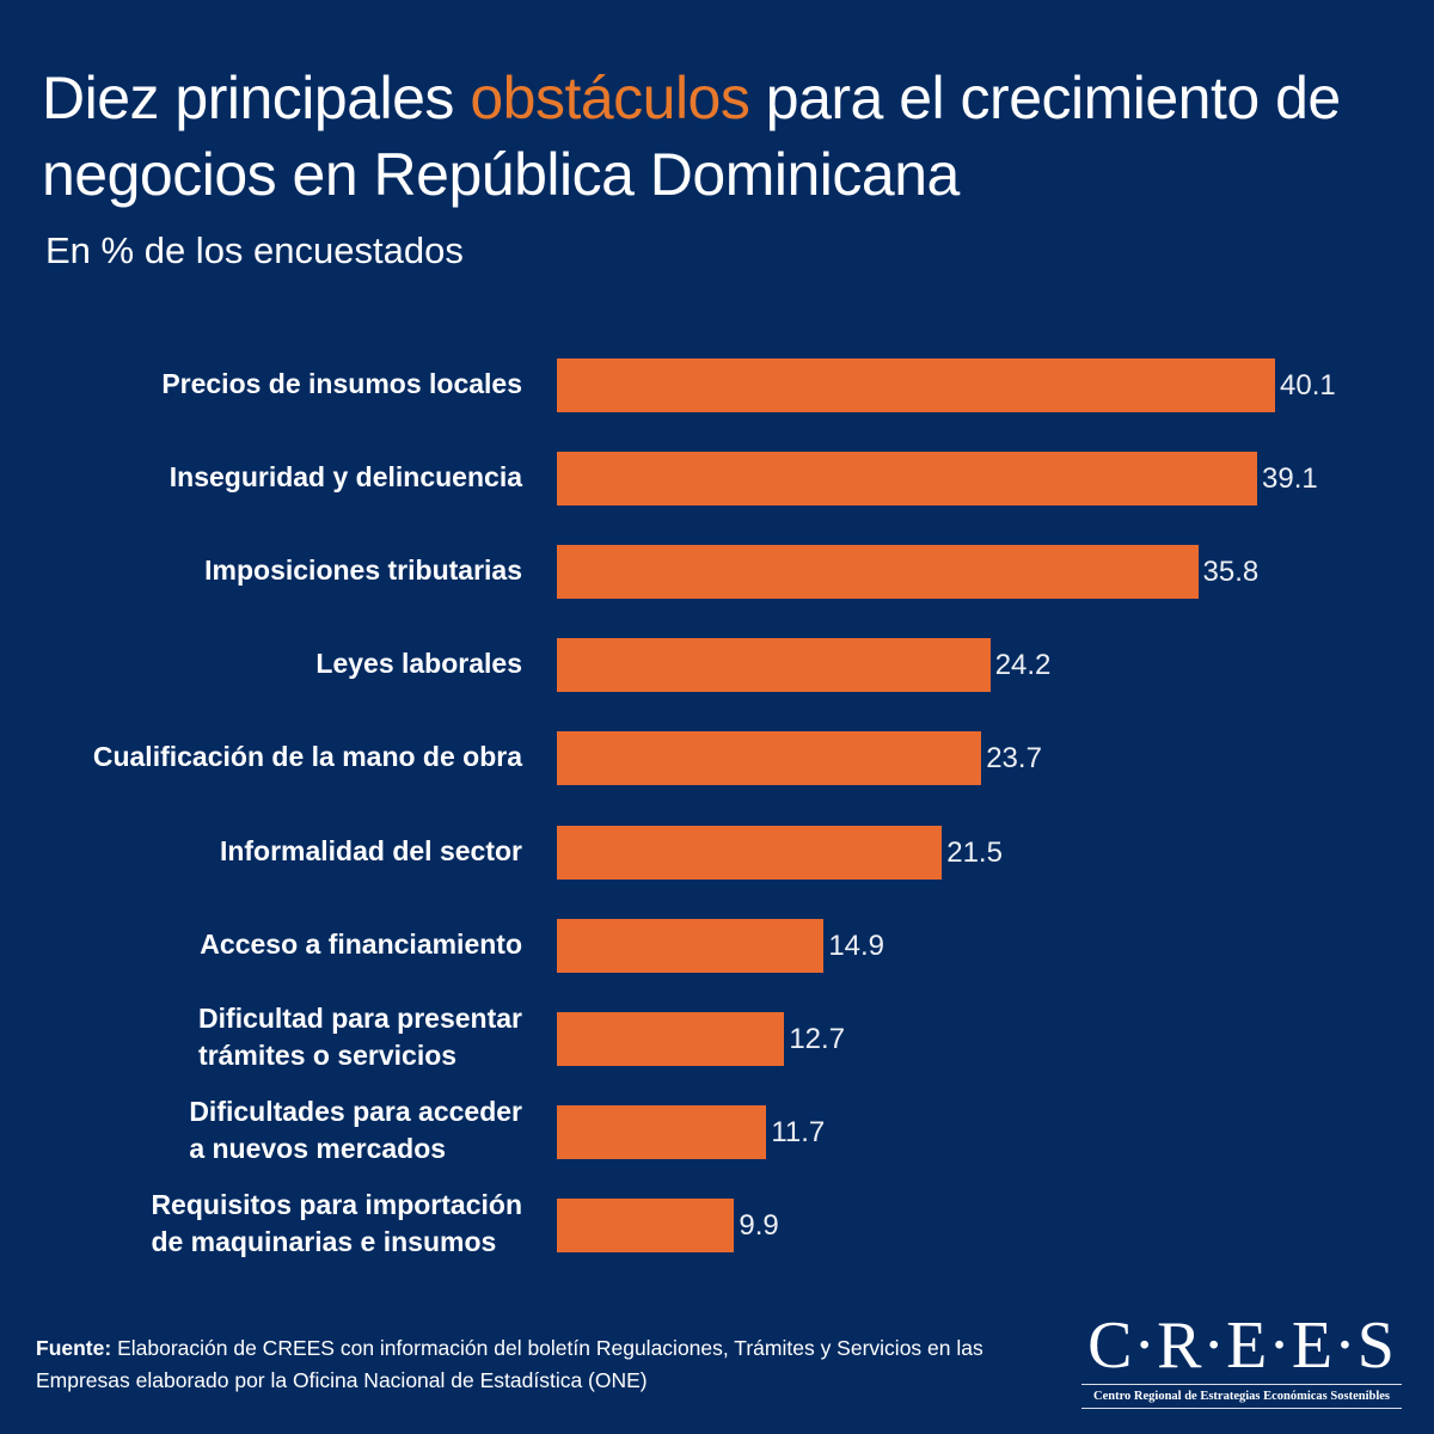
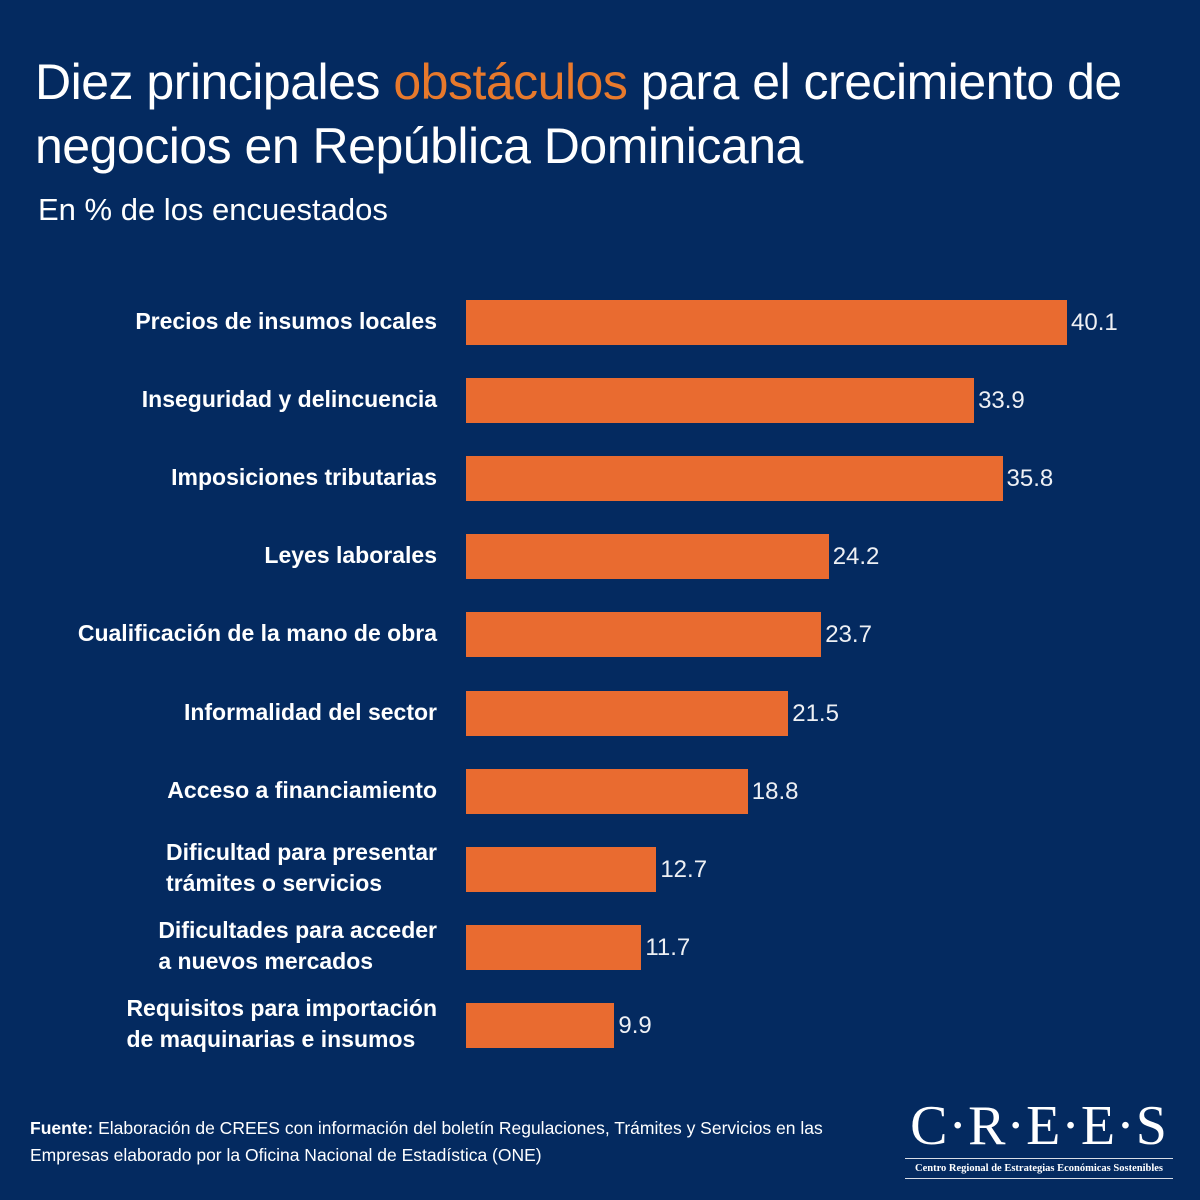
Inseguridad y delincuencia: 39.1 -> 33.9
Acceso a financiamiento: 14.9 -> 18.8
